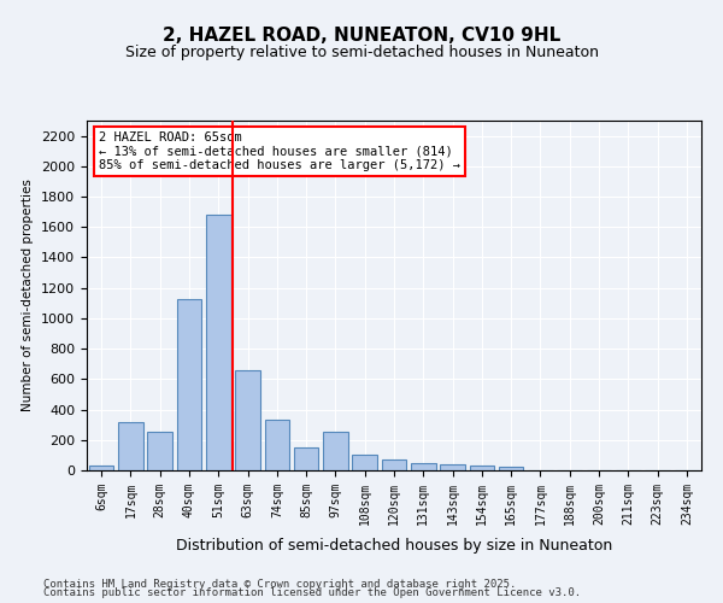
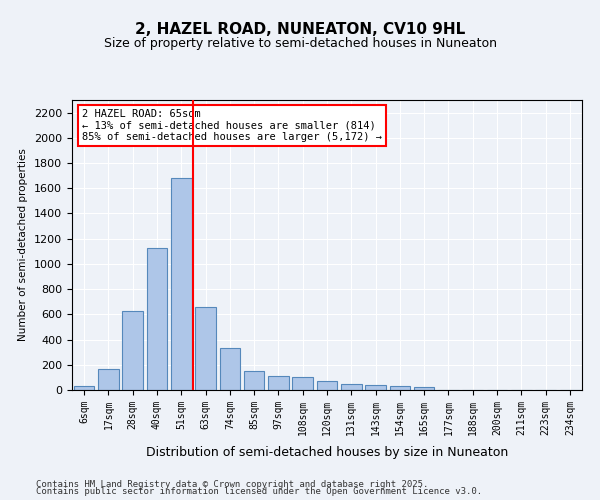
17sqm: 320 -> 170
28sqm: 250 -> 630
97sqm: 250 -> 110
